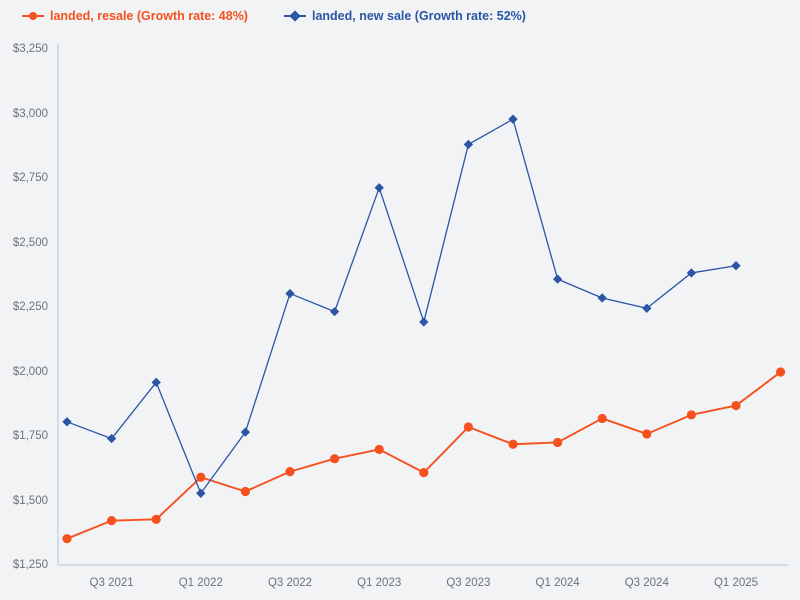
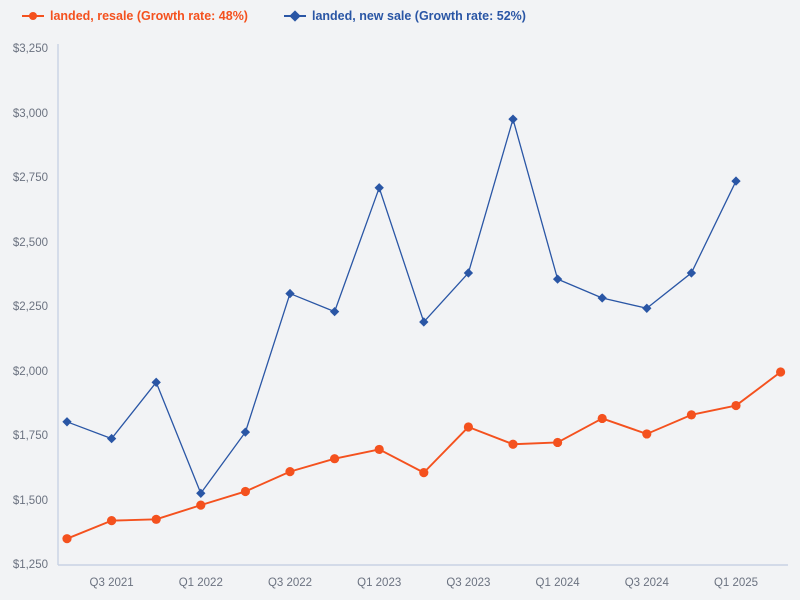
landed, resale (Growth rate: 48%)/Q1 2022: $1590 -> $1480
landed, new sale (Growth rate: 52%)/Q3 2023: $2880 -> $2380
landed, new sale (Growth rate: 52%)/Q1 2025: $2410 -> $2740
